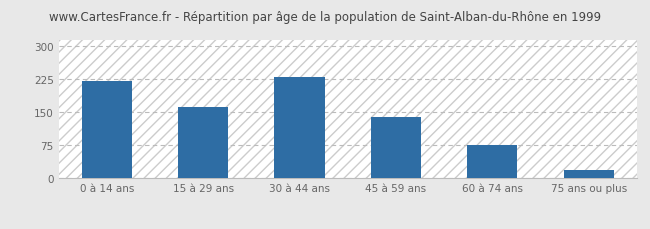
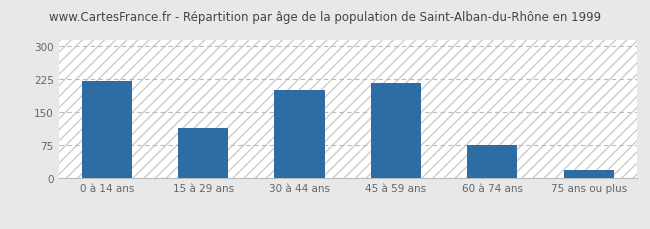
15 à 29 ans: 162 -> 115
30 à 44 ans: 230 -> 200
45 à 59 ans: 138 -> 215
